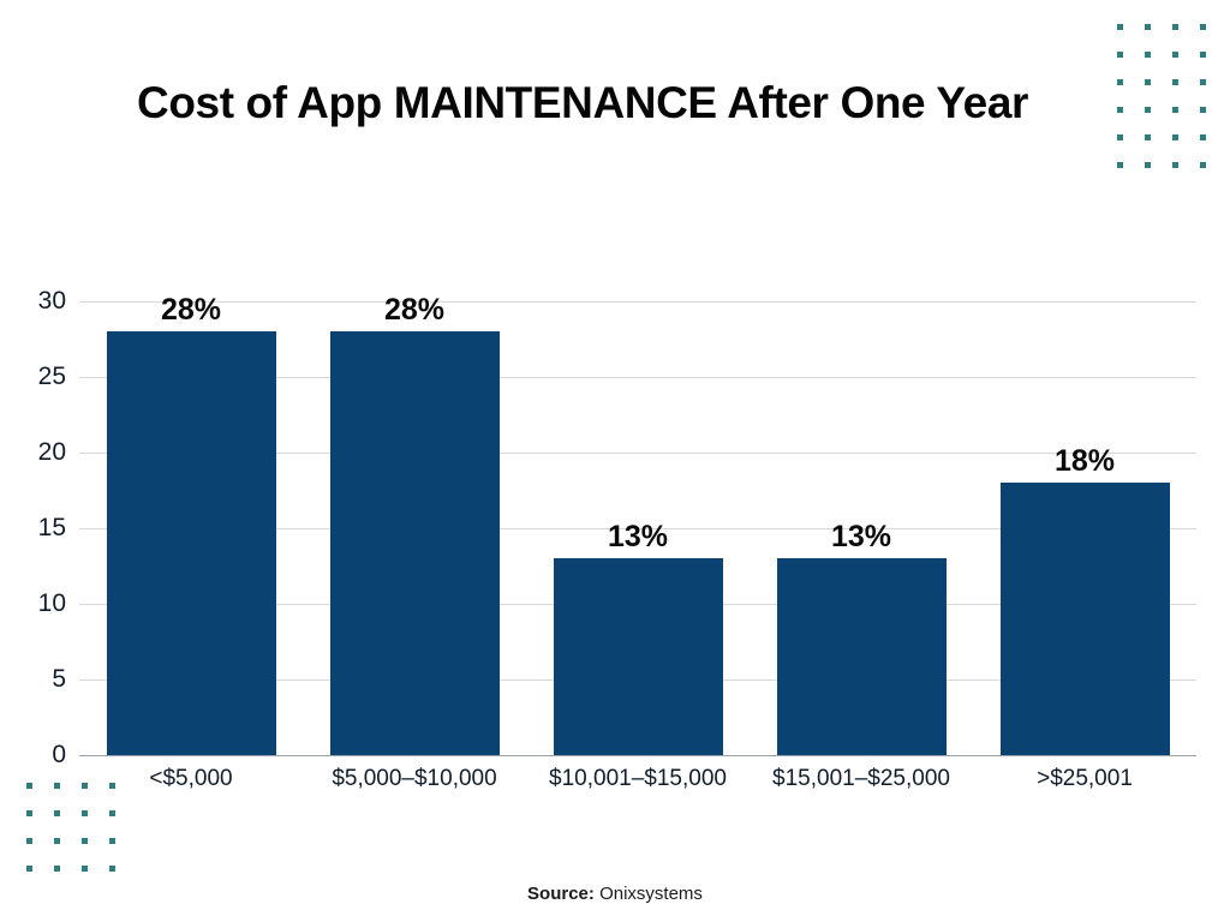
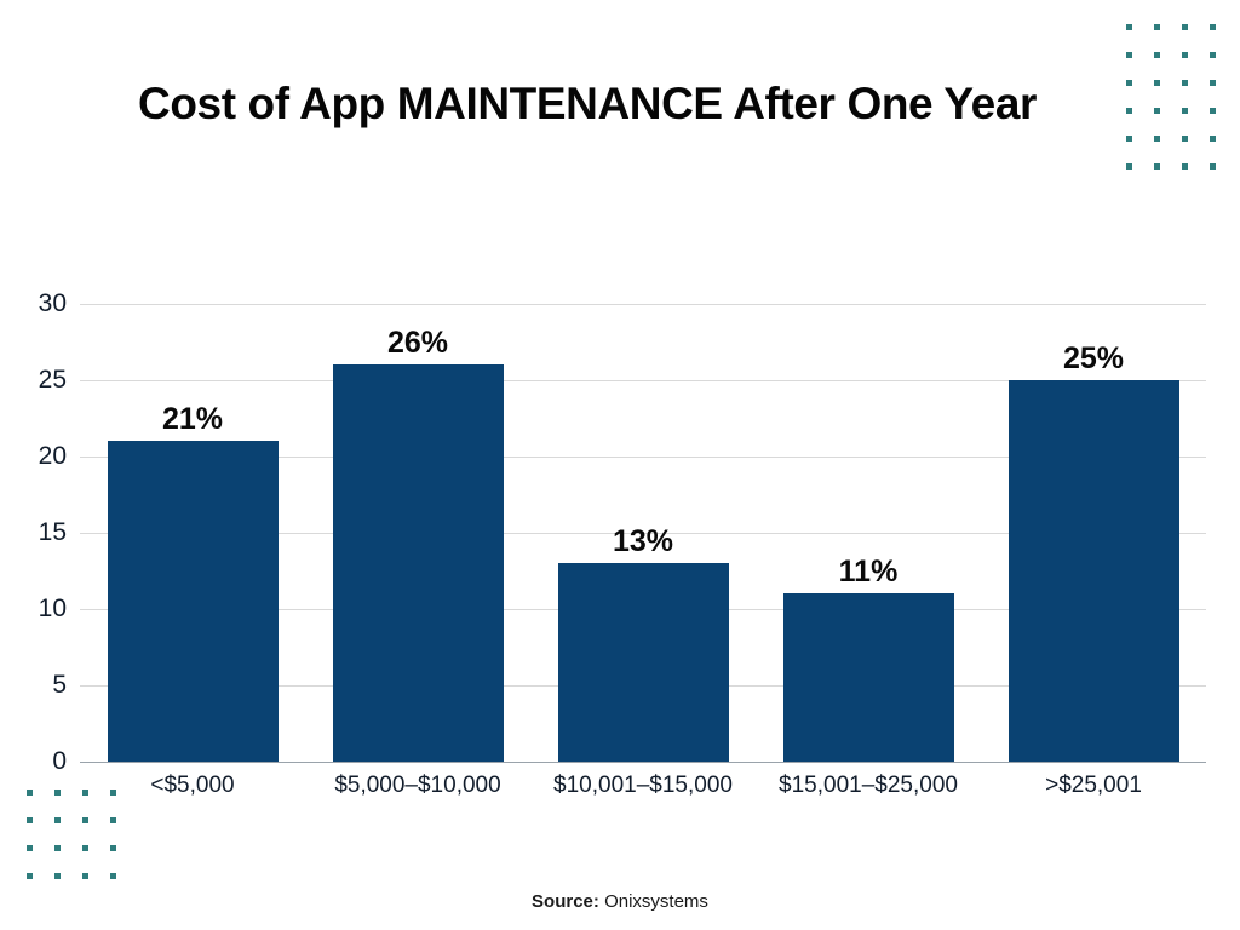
<$5,000: 28% -> 21%
$5,000–$10,000: 28% -> 26%
$15,001–$25,000: 13% -> 11%
>$25,001: 18% -> 25%
